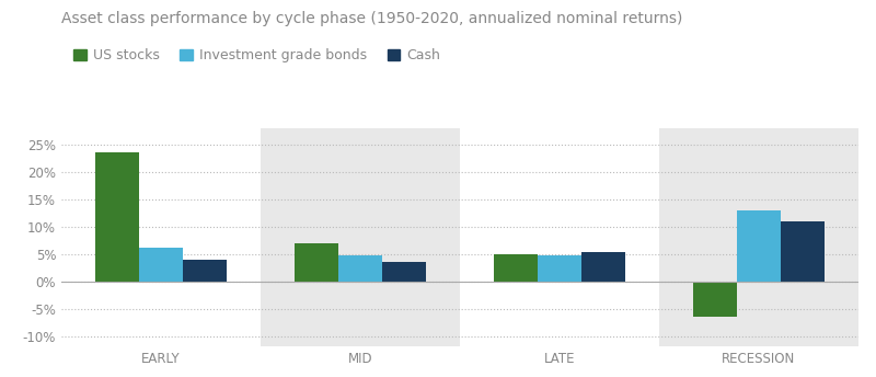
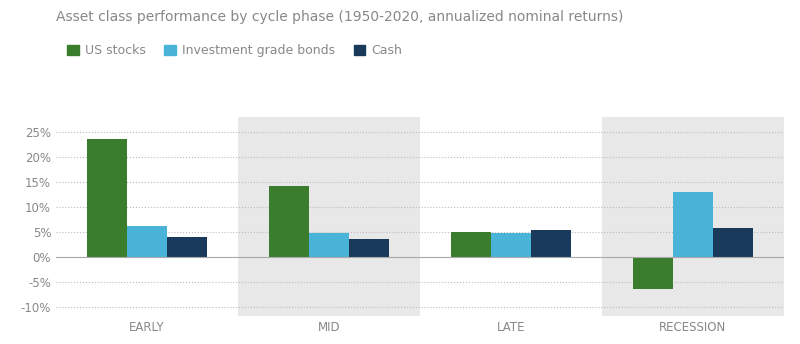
US stocks/MID: 7.0% -> 14.2%
Cash/RECESSION: 11.0% -> 5.7%
